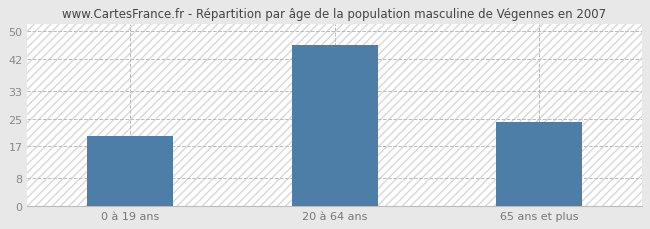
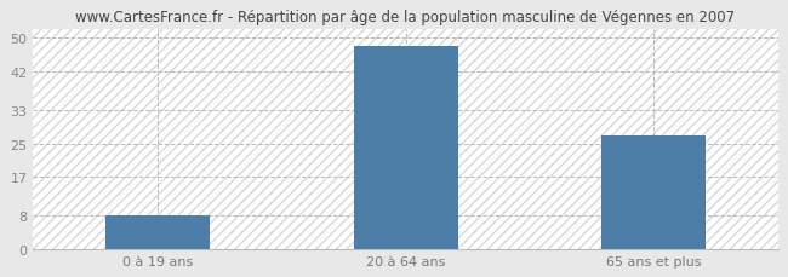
0 à 19 ans: 20 -> 8
20 à 64 ans: 46 -> 48
65 ans et plus: 24 -> 27
